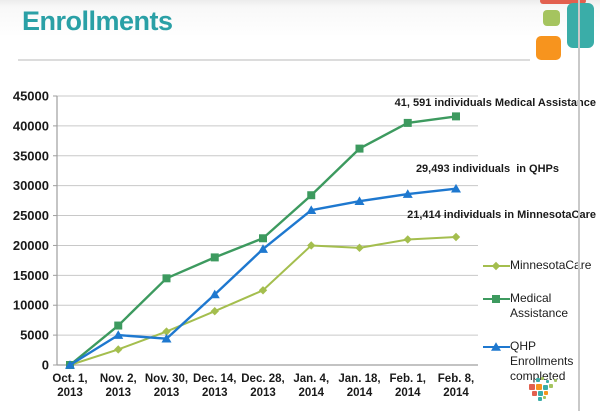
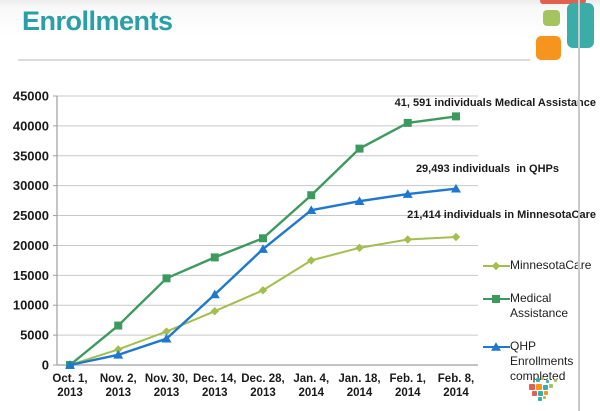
QHP Enrollments completed/Nov. 2, 2013: 5000 -> 2000
MinnesotaCare/Jan. 4, 2014: 20000 -> 18000
